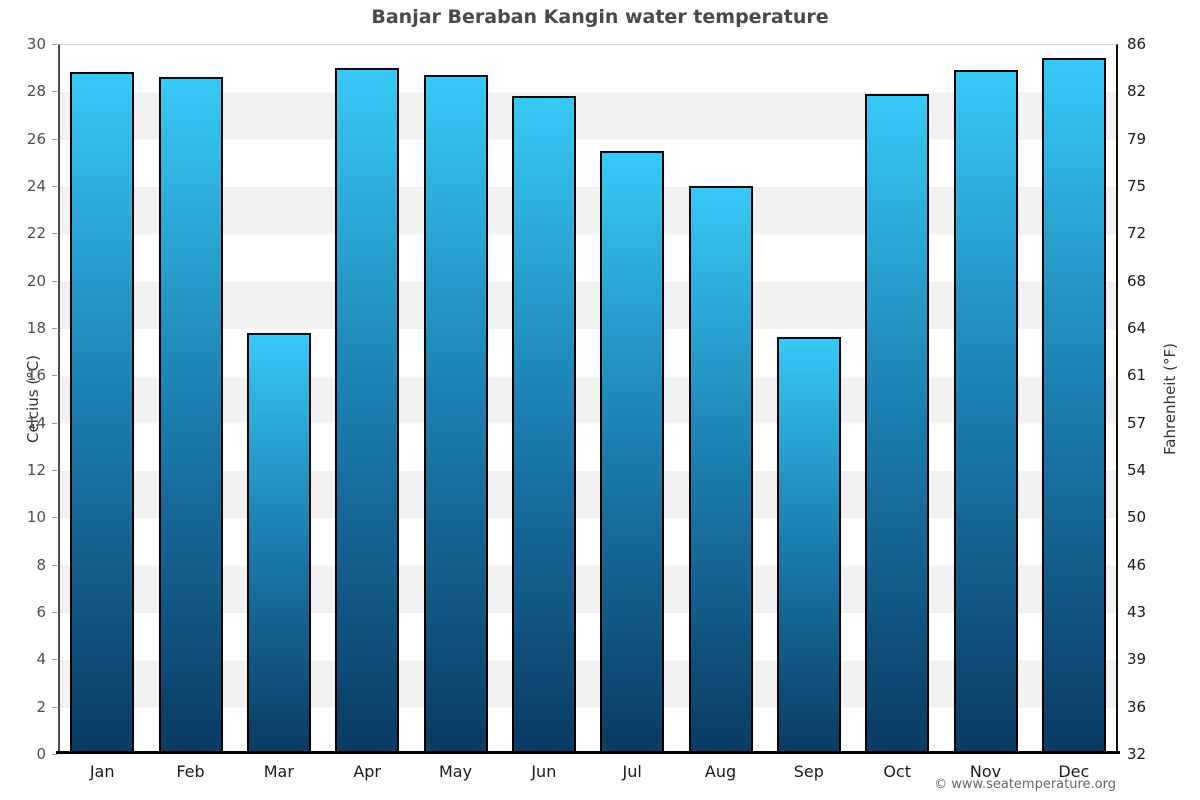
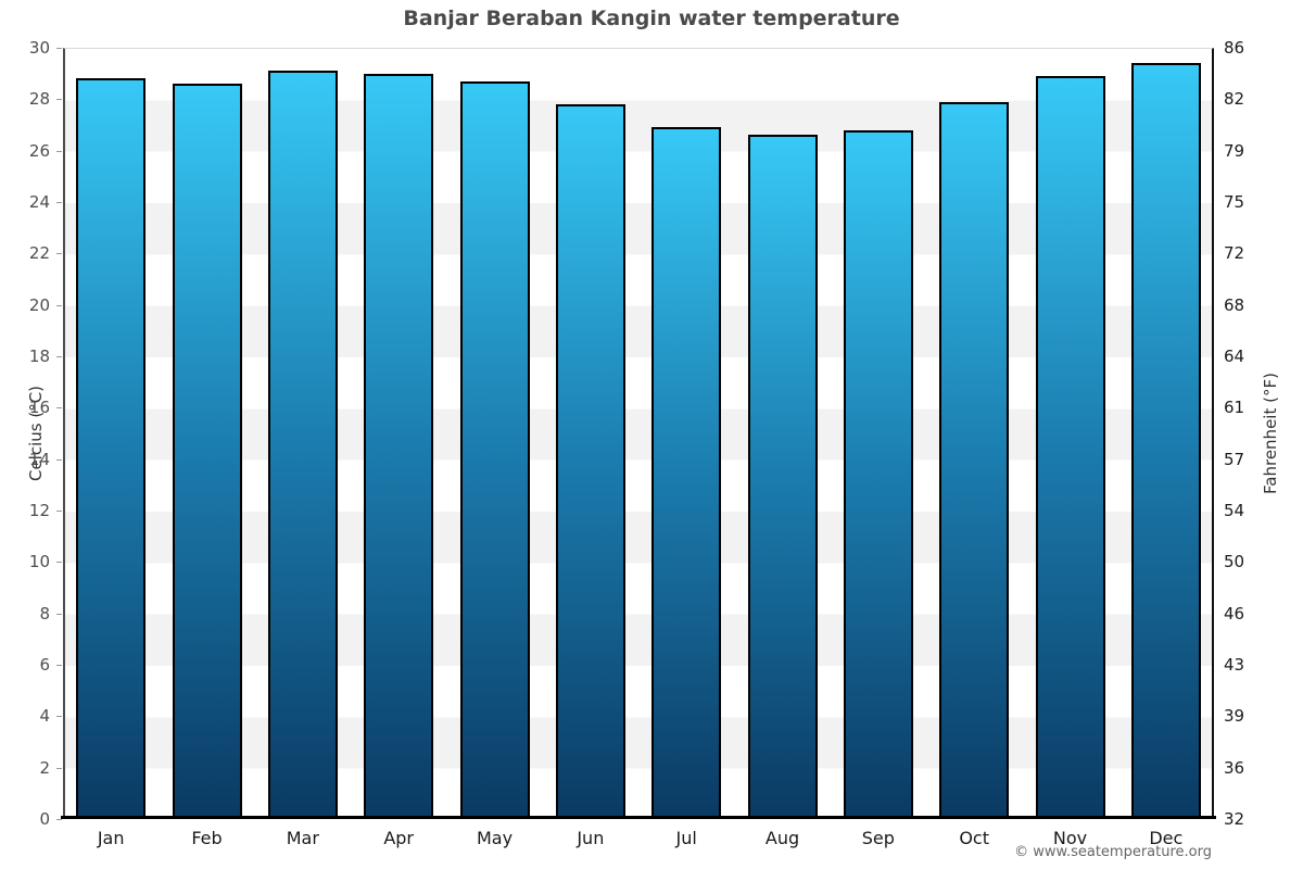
Mar: 17.8 -> 29.1
Jul: 25.5 -> 26.9
Aug: 24.0 -> 26.6
Sep: 17.6 -> 26.8
